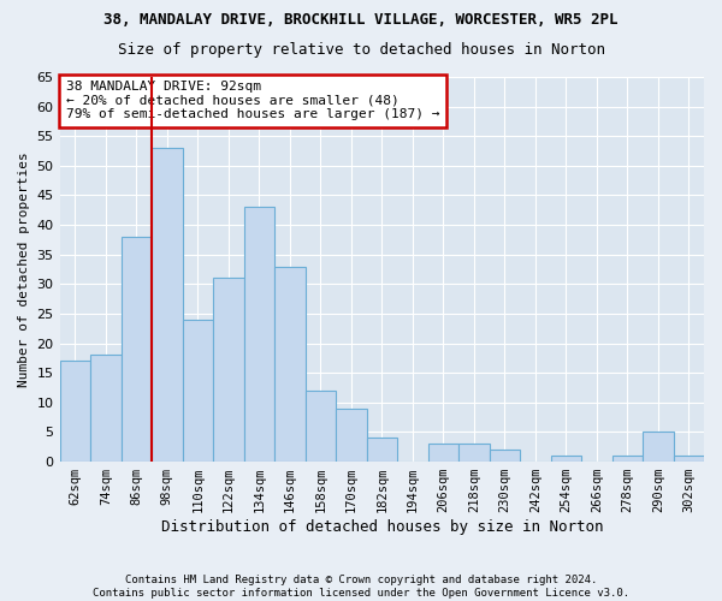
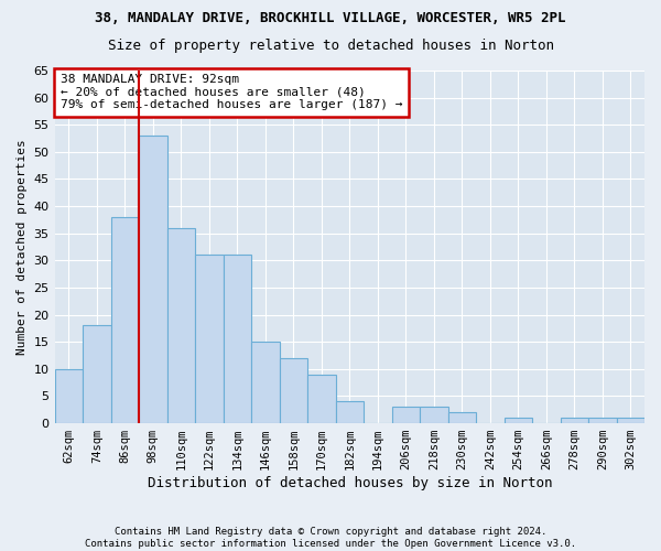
62sqm: 17 -> 10
110sqm: 24 -> 36
134sqm: 43 -> 31
146sqm: 33 -> 15
290sqm: 5 -> 1
